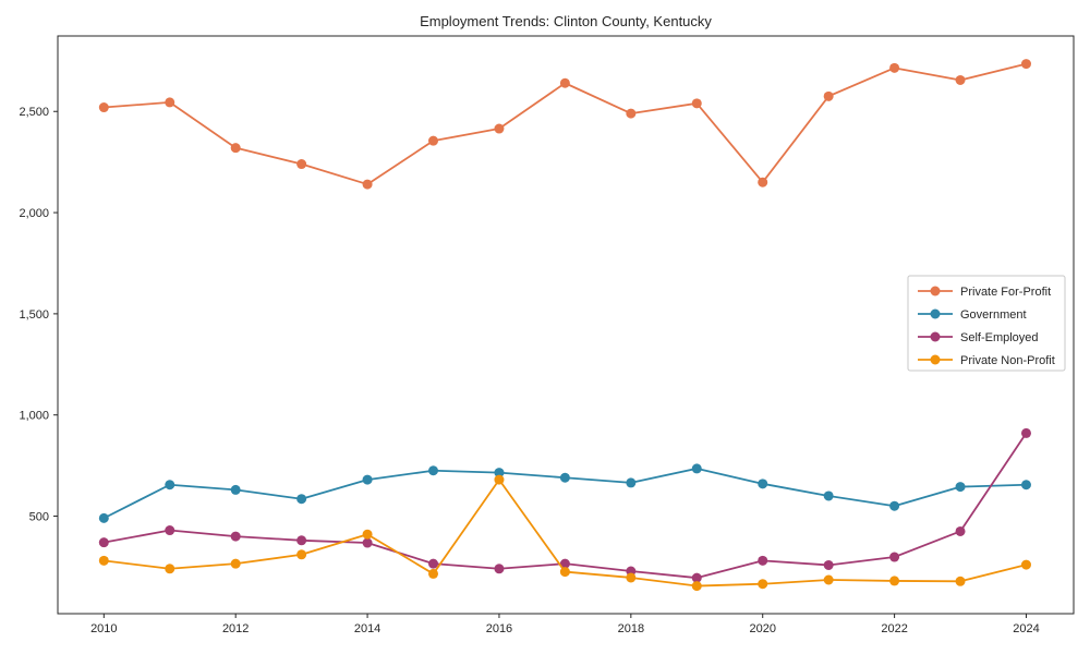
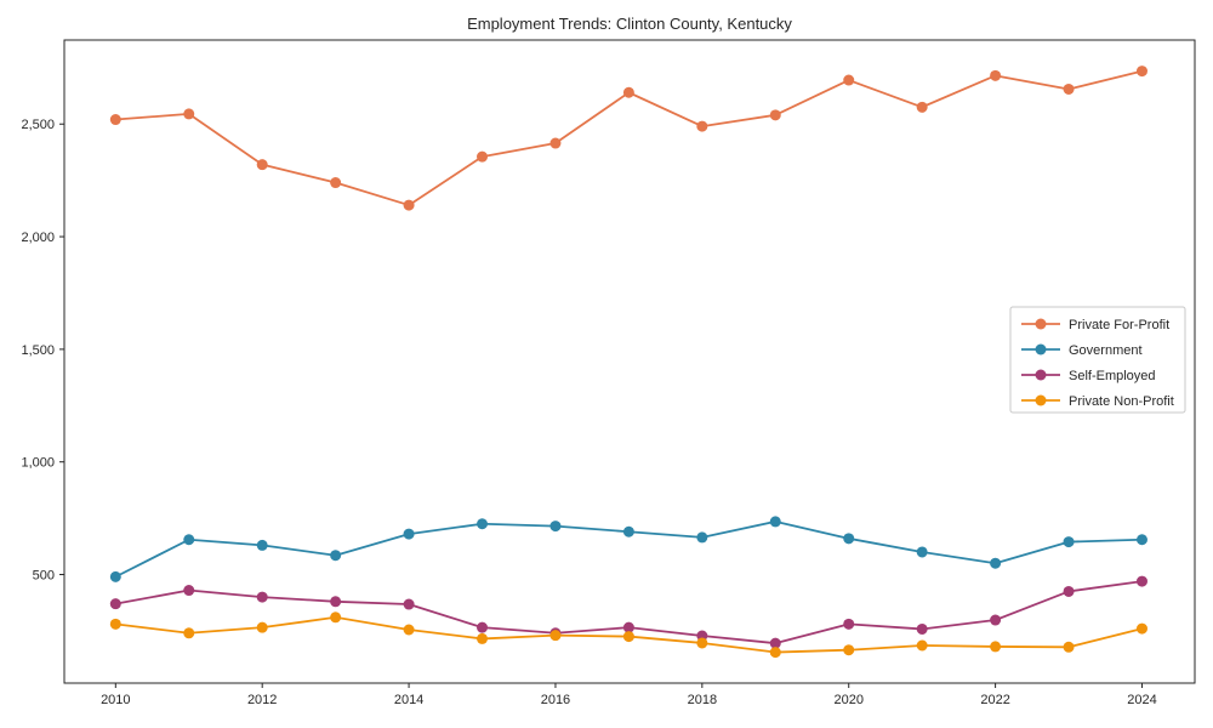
Private Non-Profit/2014: 410 -> 260
Private Non-Profit/2016: 680 -> 230
Private For-Profit/2020: 2150 -> 2700
Self-Employed/2024: 910 -> 470
